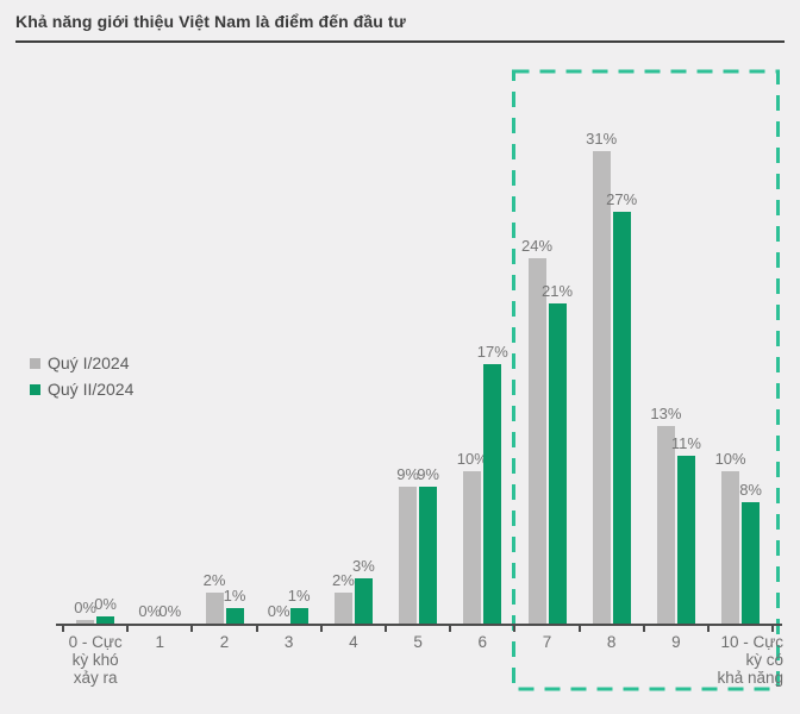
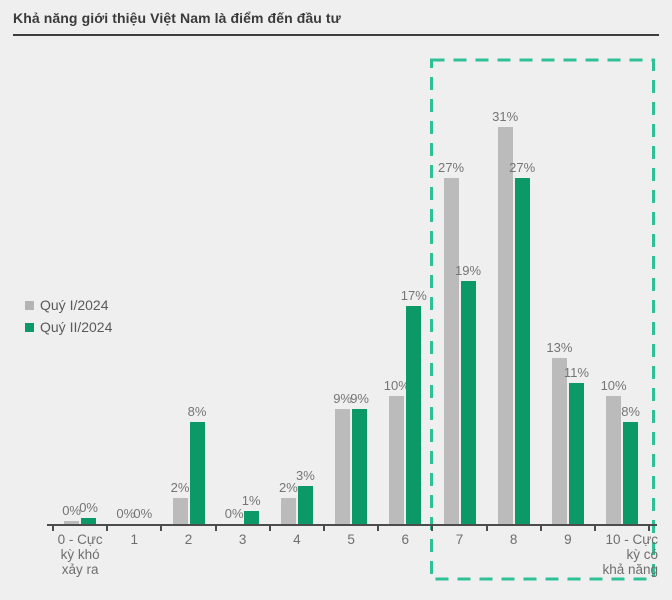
Quý II/2024/2: 1% -> 8%
Quý I/2024/7: 24% -> 27%
Quý II/2024/7: 21% -> 19%
